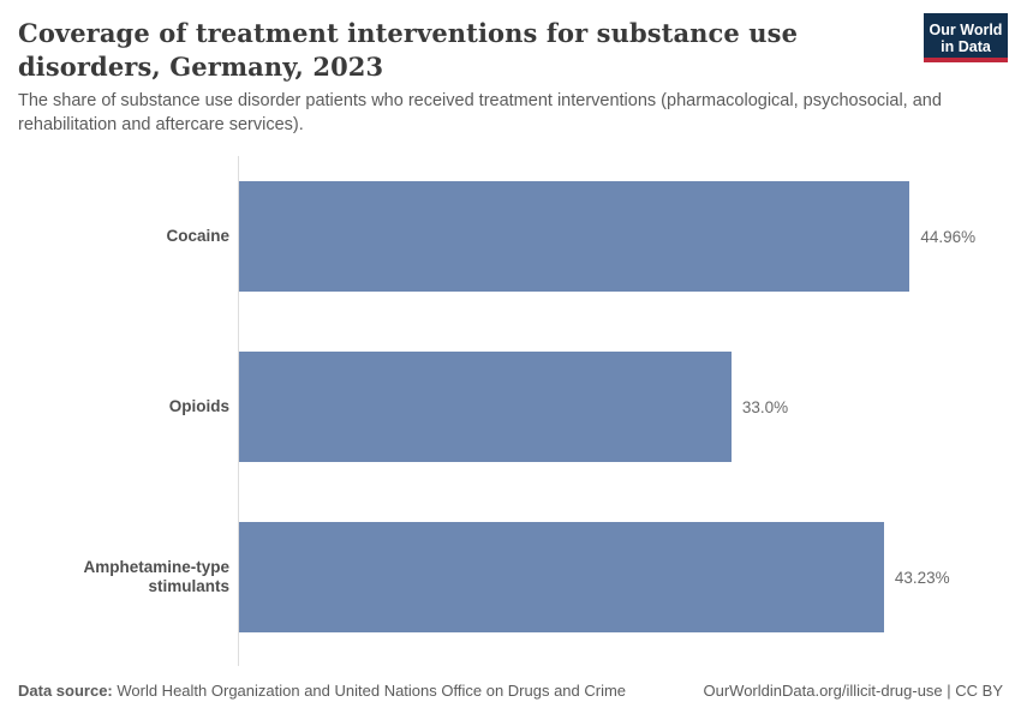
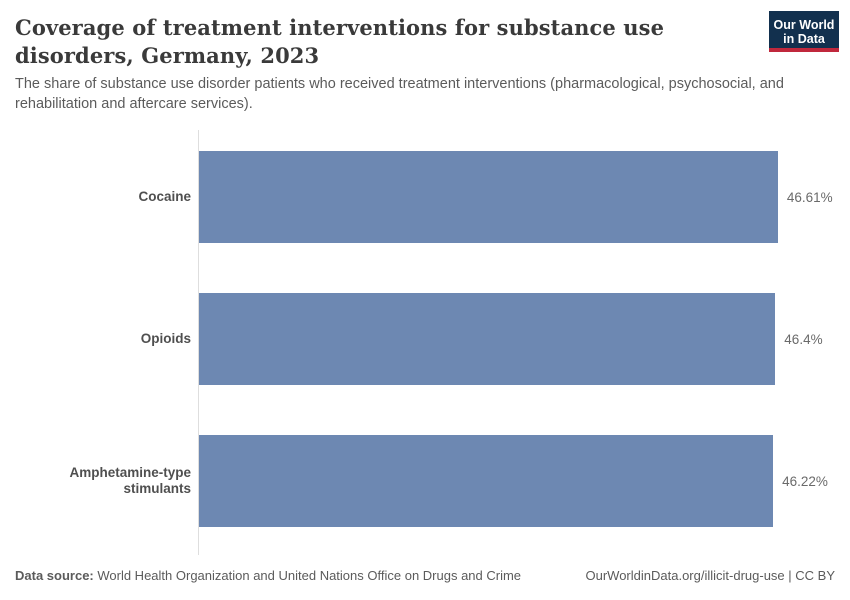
Cocaine: 44.96% -> 46.61%
Opioids: 33.0% -> 46.4%
Amphetamine-type stimulants: 43.23% -> 46.22%
